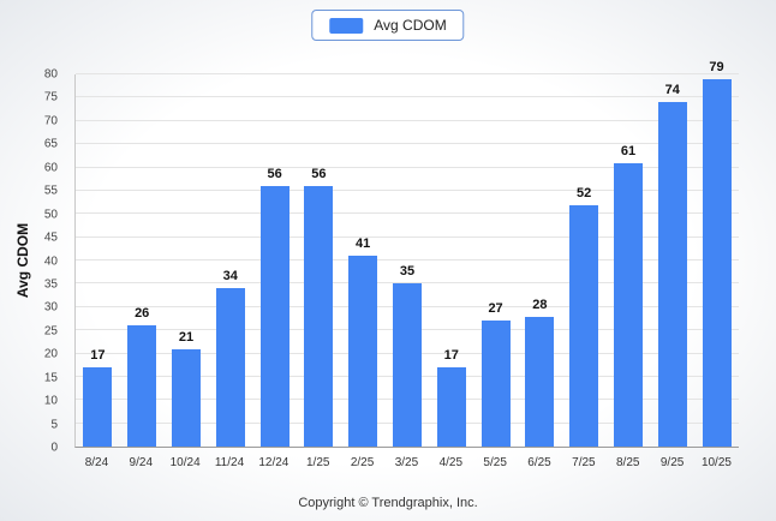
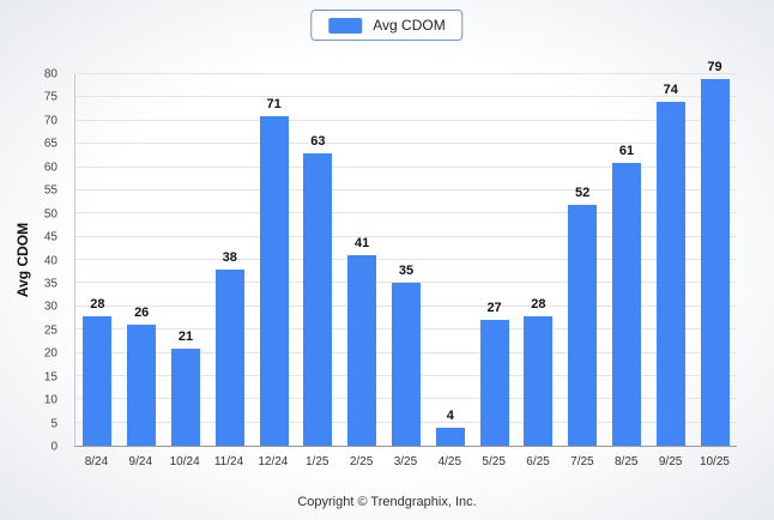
8/24: 17 -> 28
11/24: 34 -> 38
12/24: 56 -> 71
1/25: 56 -> 63
4/25: 17 -> 4
